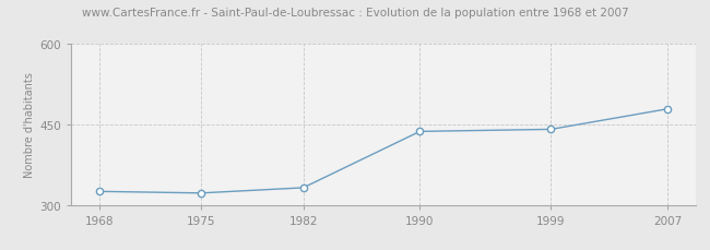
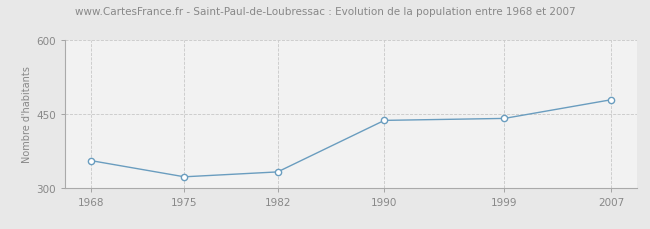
1968: 325 -> 355
